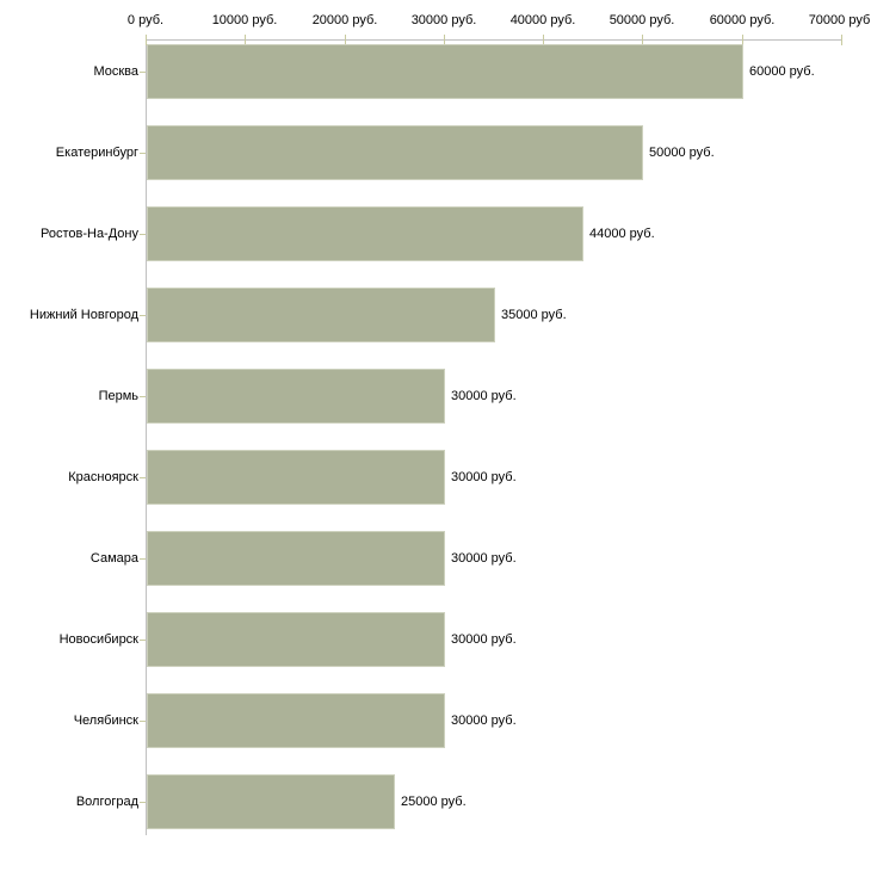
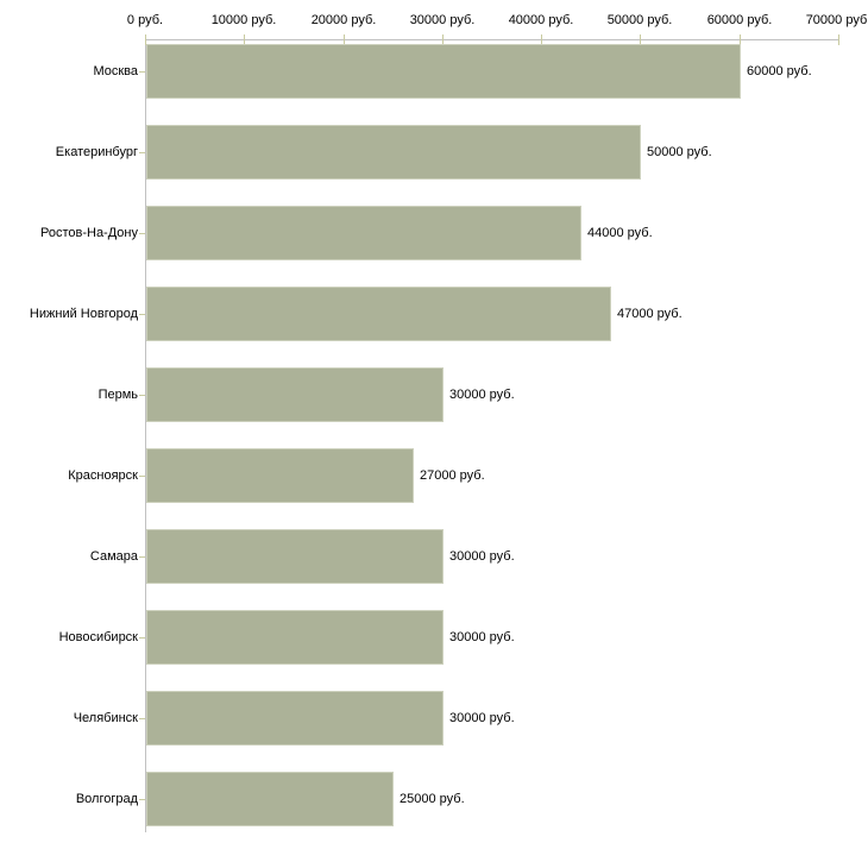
Нижний Новгород: 35000 -> 47000
Красноярск: 30000 -> 27000
